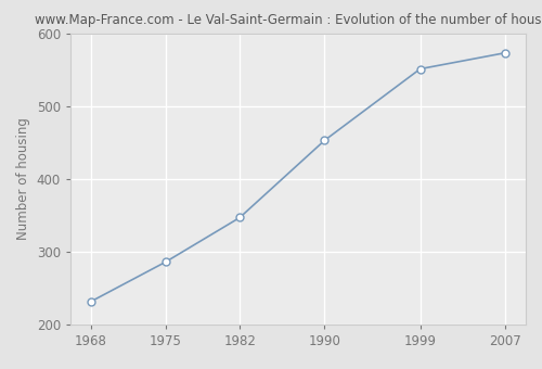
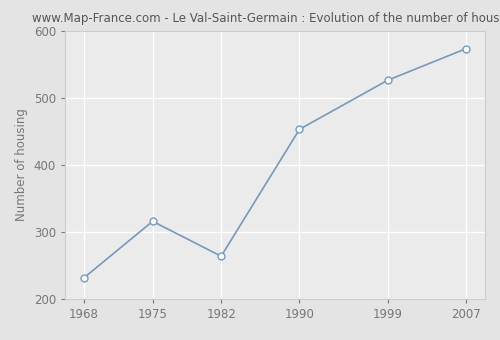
1975: 286 -> 316
1982: 347 -> 264
1999: 551 -> 526
